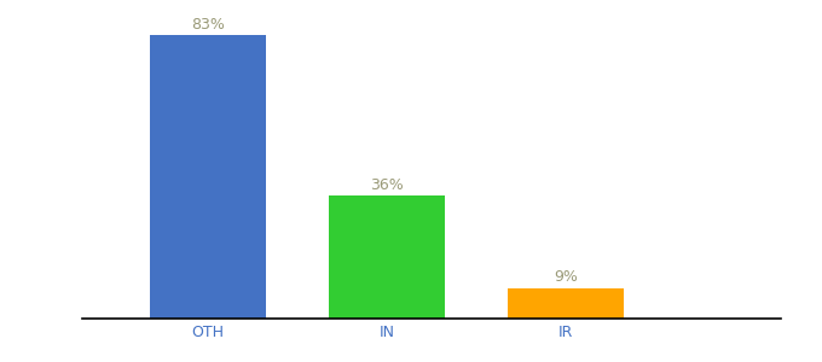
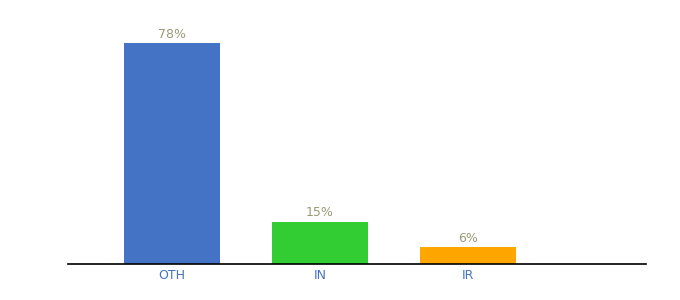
OTH: 83% -> 78%
IN: 36% -> 15%
IR: 9% -> 6%
